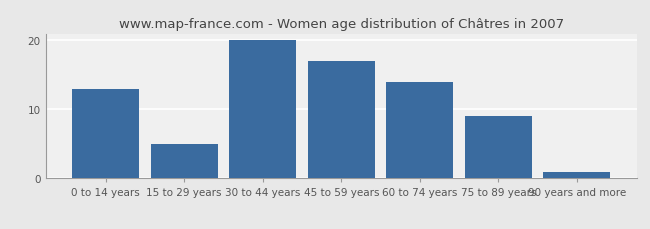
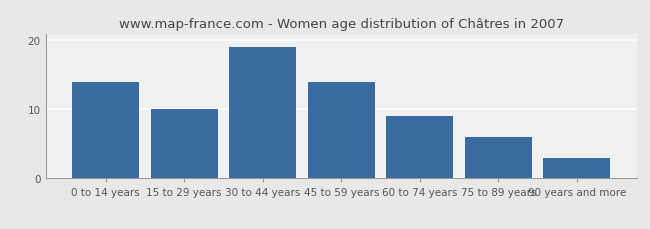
0 to 14 years: 13 -> 14
15 to 29 years: 5 -> 10
30 to 44 years: 20 -> 19
45 to 59 years: 17 -> 14
60 to 74 years: 14 -> 9
75 to 89 years: 9 -> 6
90 years and more: 1 -> 3
